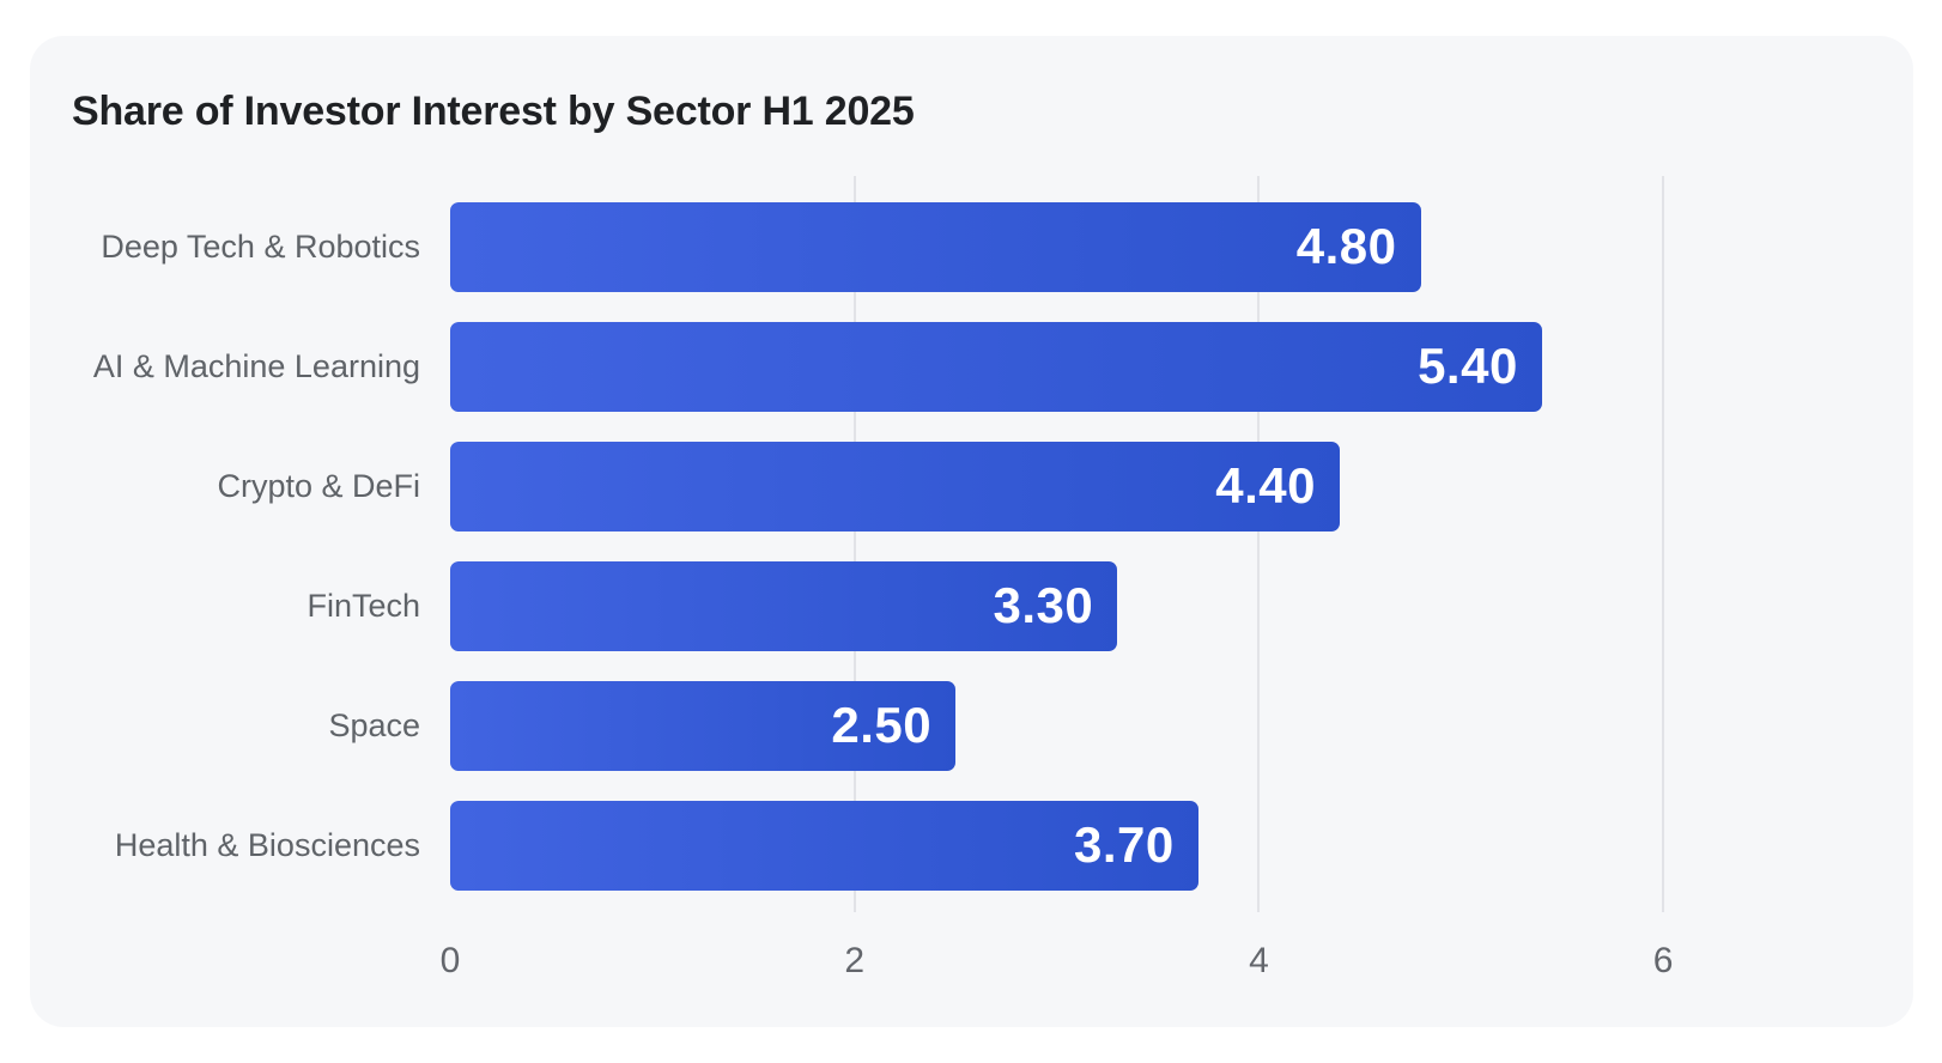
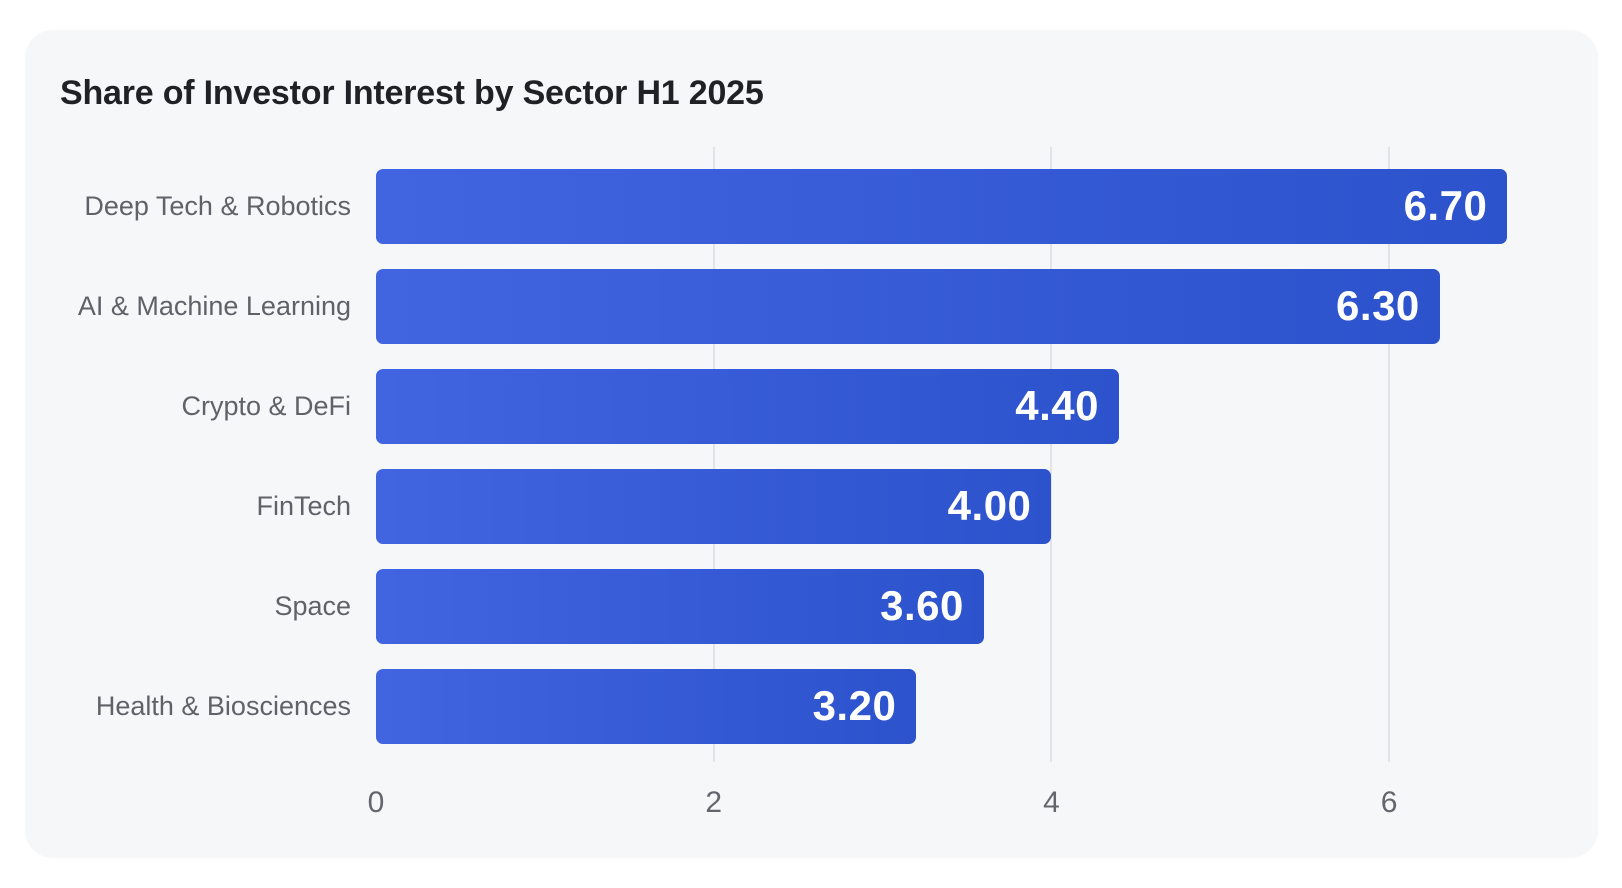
Deep Tech & Robotics: 4.80 -> 6.70
AI & Machine Learning: 5.40 -> 6.30
FinTech: 3.30 -> 4.00
Space: 2.50 -> 3.60
Health & Biosciences: 3.70 -> 3.20
